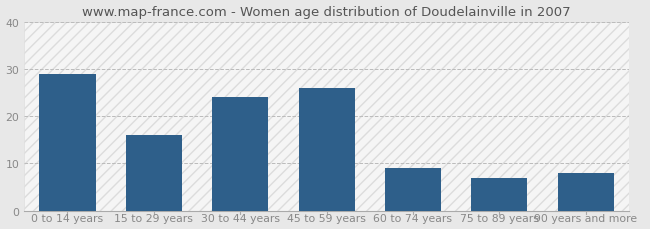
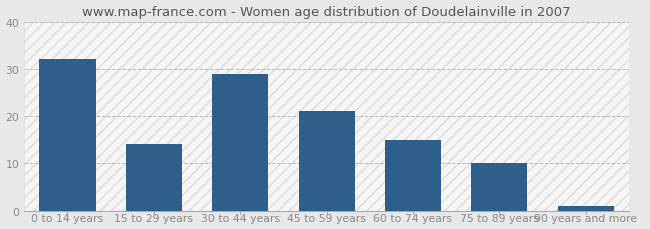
0 to 14 years: 29 -> 32
15 to 29 years: 16 -> 14
30 to 44 years: 24 -> 29
45 to 59 years: 26 -> 21
60 to 74 years: 9 -> 15
75 to 89 years: 7 -> 10
90 years and more: 8 -> 1
